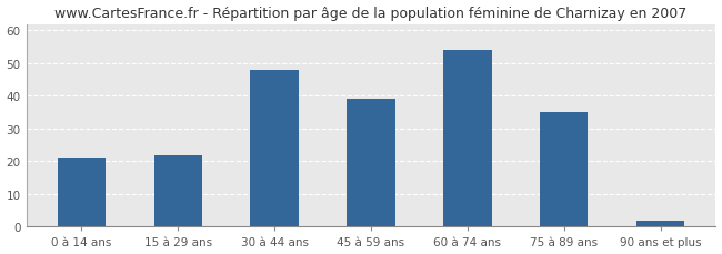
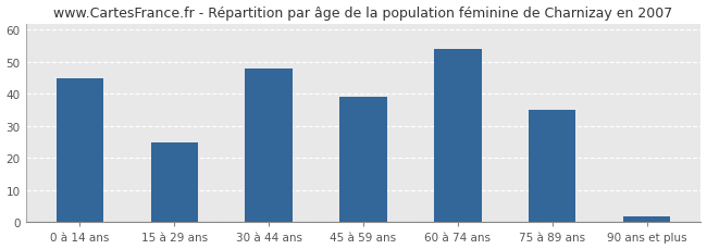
0 à 14 ans: 21 -> 45
15 à 29 ans: 22 -> 25
